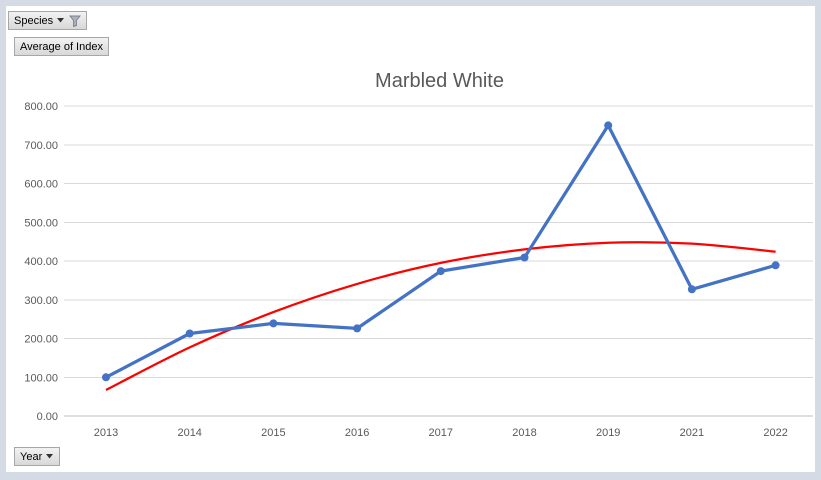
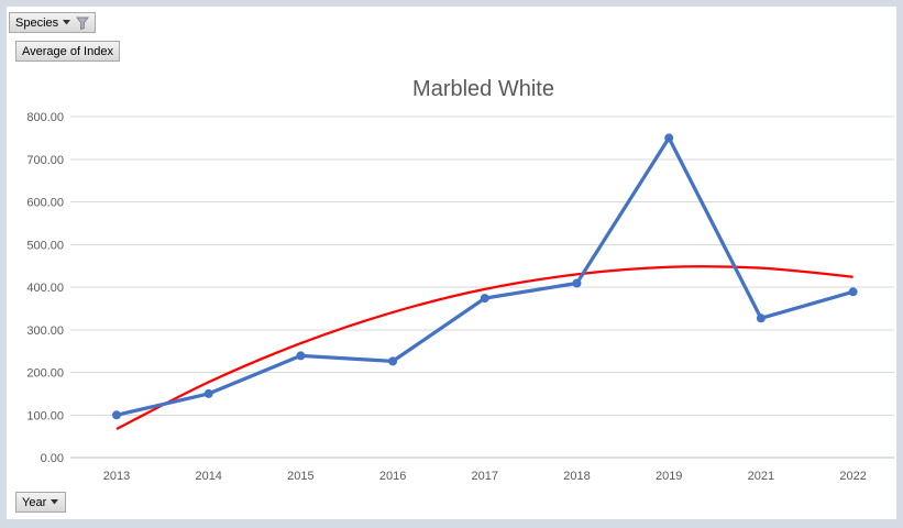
Average of Index/2014: 210 -> 150
